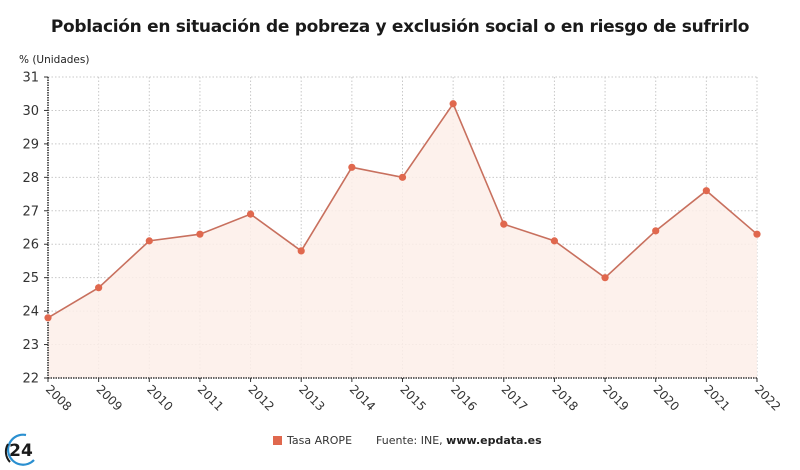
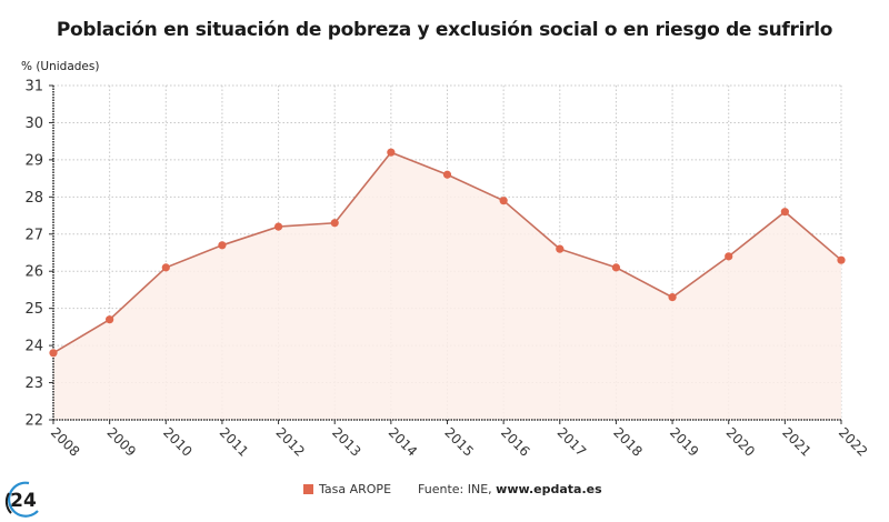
2011: 26.3 -> 26.7
2012: 26.9 -> 27.2
2013: 25.8 -> 27.3
2014: 28.3 -> 29.2
2015: 28.0 -> 28.6
2016: 30.2 -> 27.9
2019: 25.0 -> 25.3
